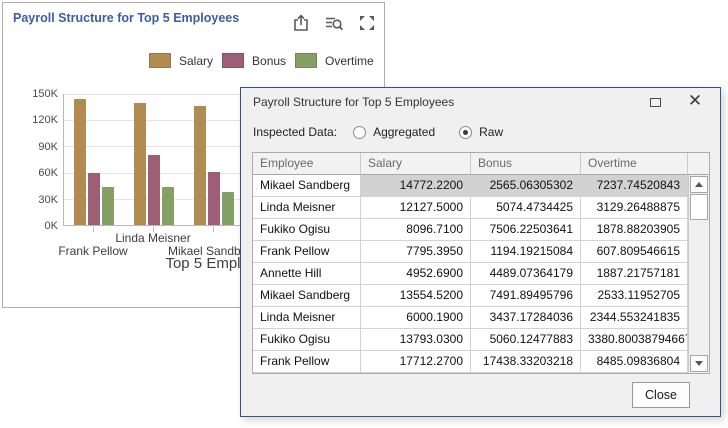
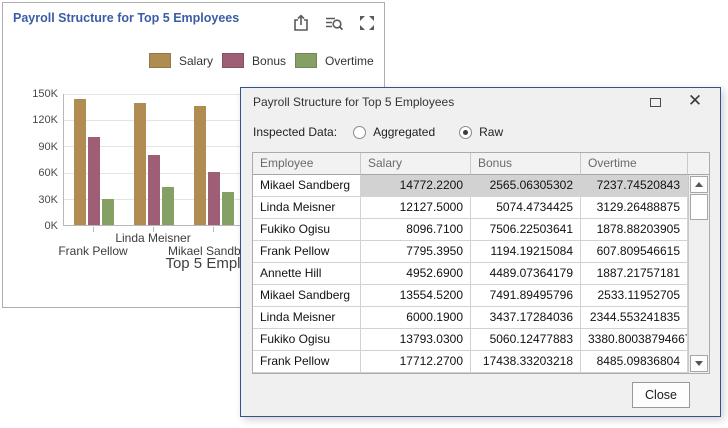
Bonus/Frank Pellow: 60K -> 100K
Overtime/Frank Pellow: 40K -> 30K
